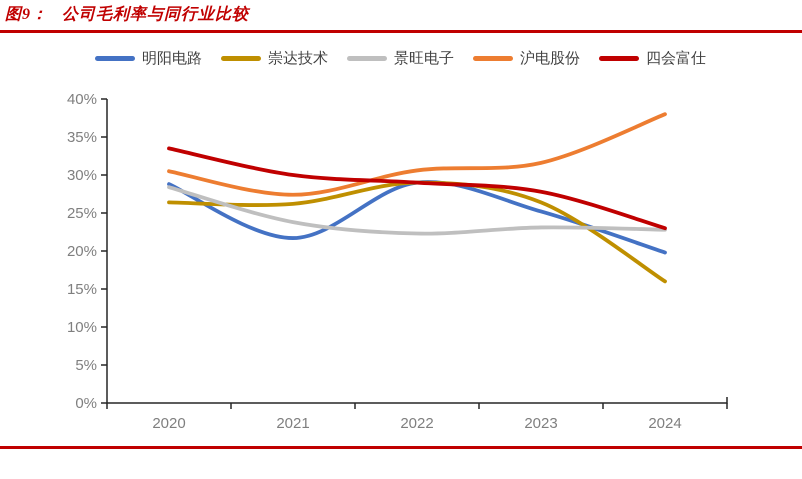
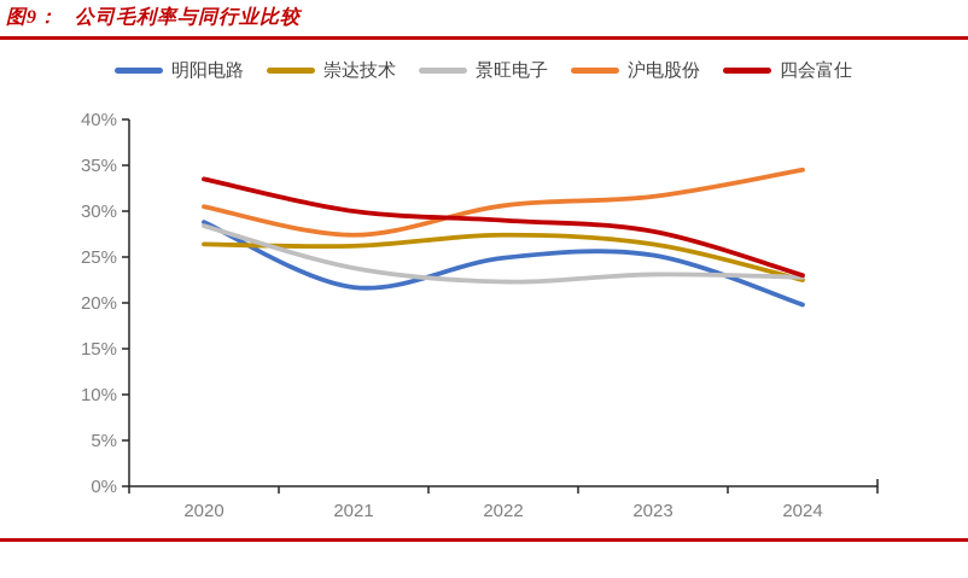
明阳电路/2022: 29% -> 25%
崇达技术/2022: 29% -> 27%
崇达技术/2024: 16% -> 22%
沪电股份/2024: 38% -> 34%
